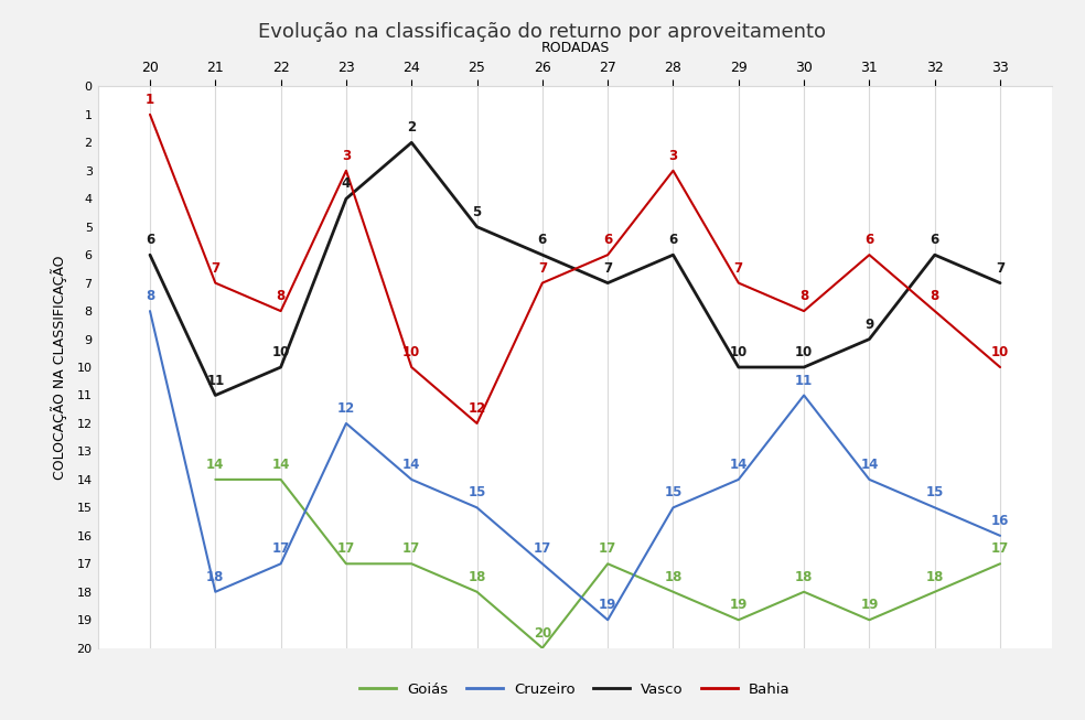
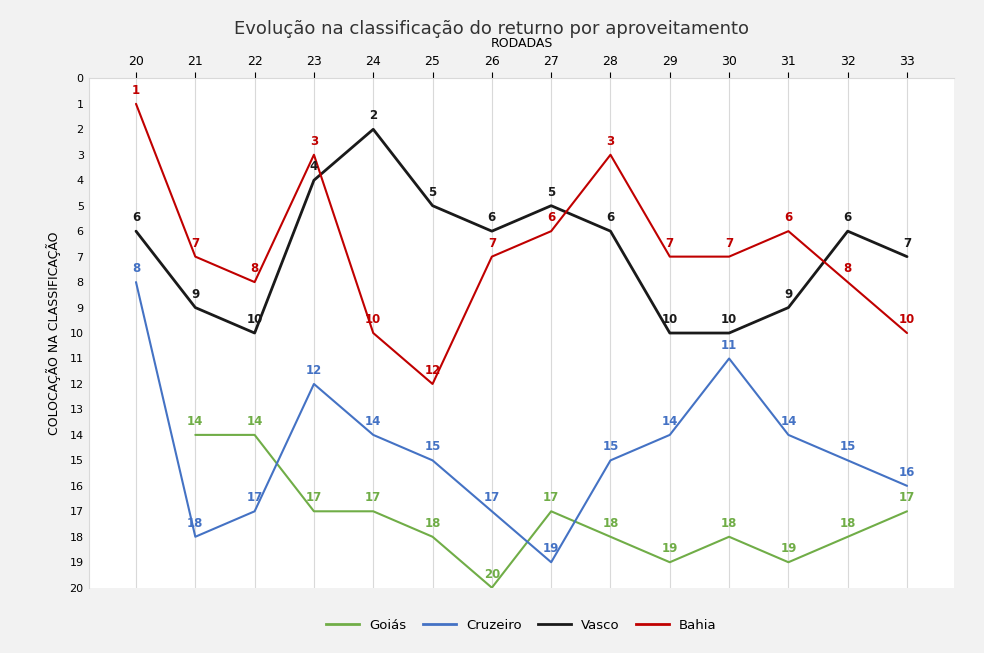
Vasco/21: 11 -> 9
Vasco/27: 7 -> 5
Bahia/30: 8 -> 7
